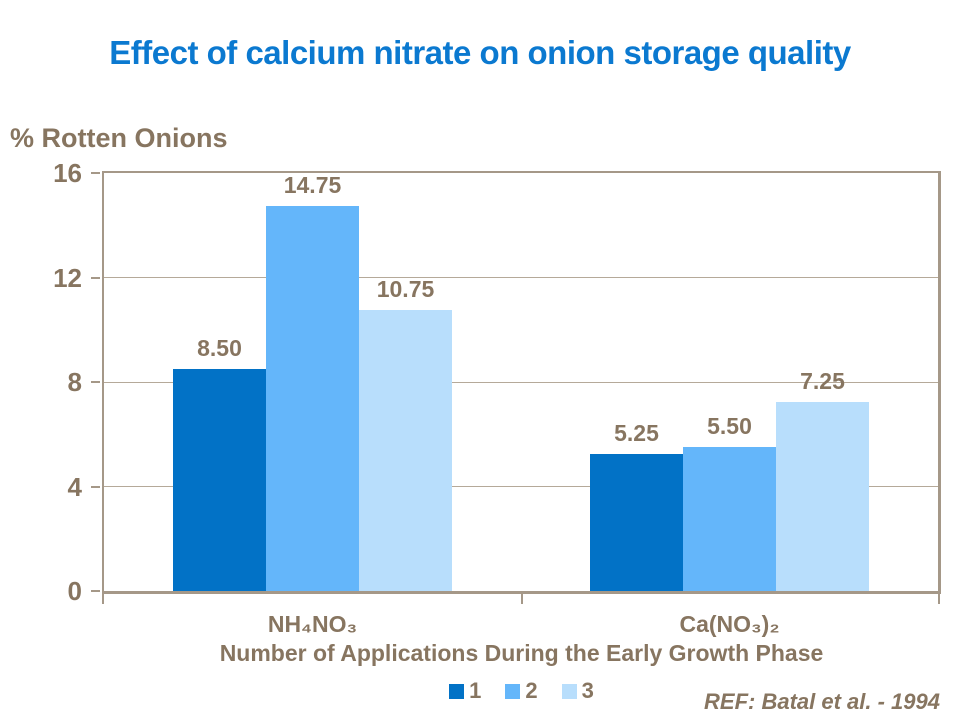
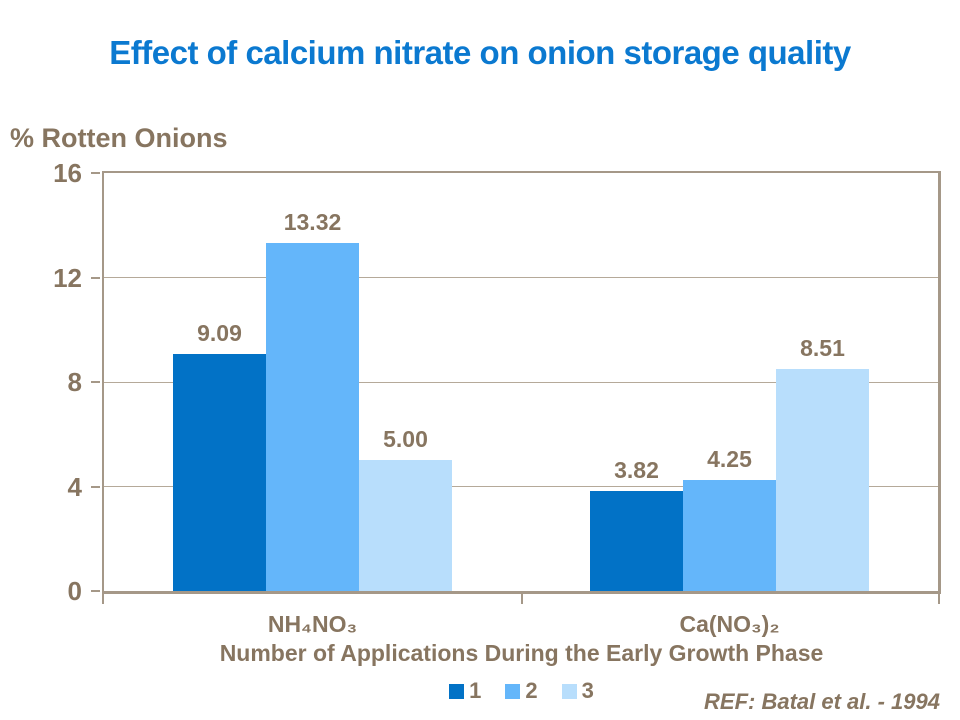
1/NH₄NO₃: 8.50 -> 9.09
2/NH₄NO₃: 14.75 -> 13.32
3/NH₄NO₃: 10.75 -> 5.00
1/Ca(NO₃)₂: 5.25 -> 3.82
2/Ca(NO₃)₂: 5.50 -> 4.25
3/Ca(NO₃)₂: 7.25 -> 8.51
